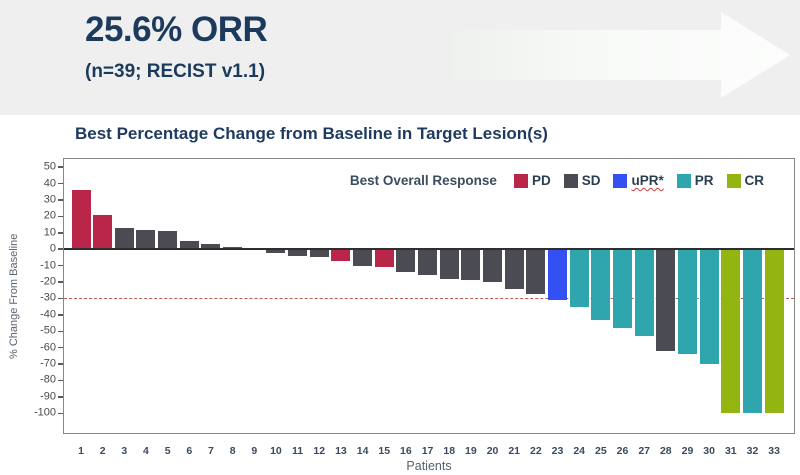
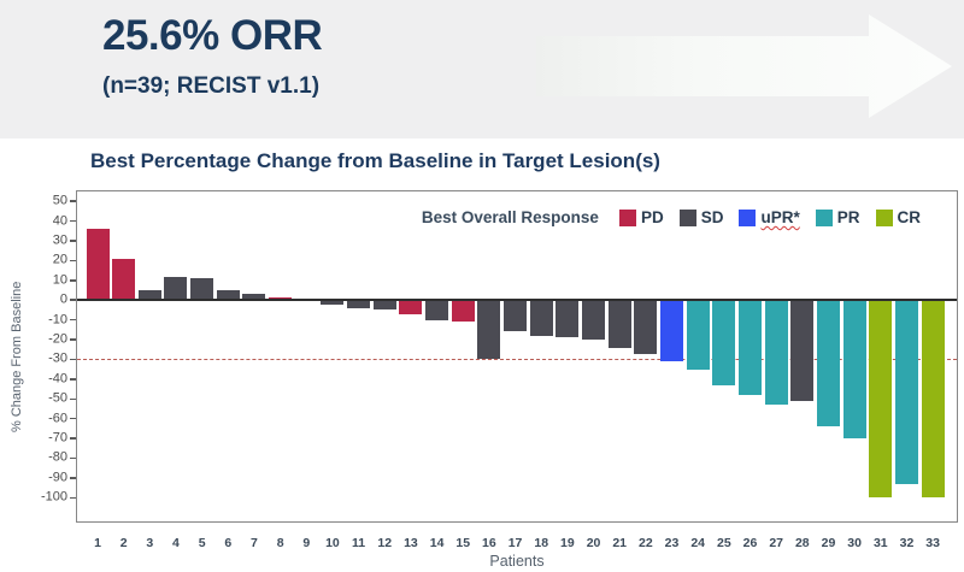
3: 13 -> 5
16: -14 -> -30
28: -62 -> -51
32: -100 -> -93
